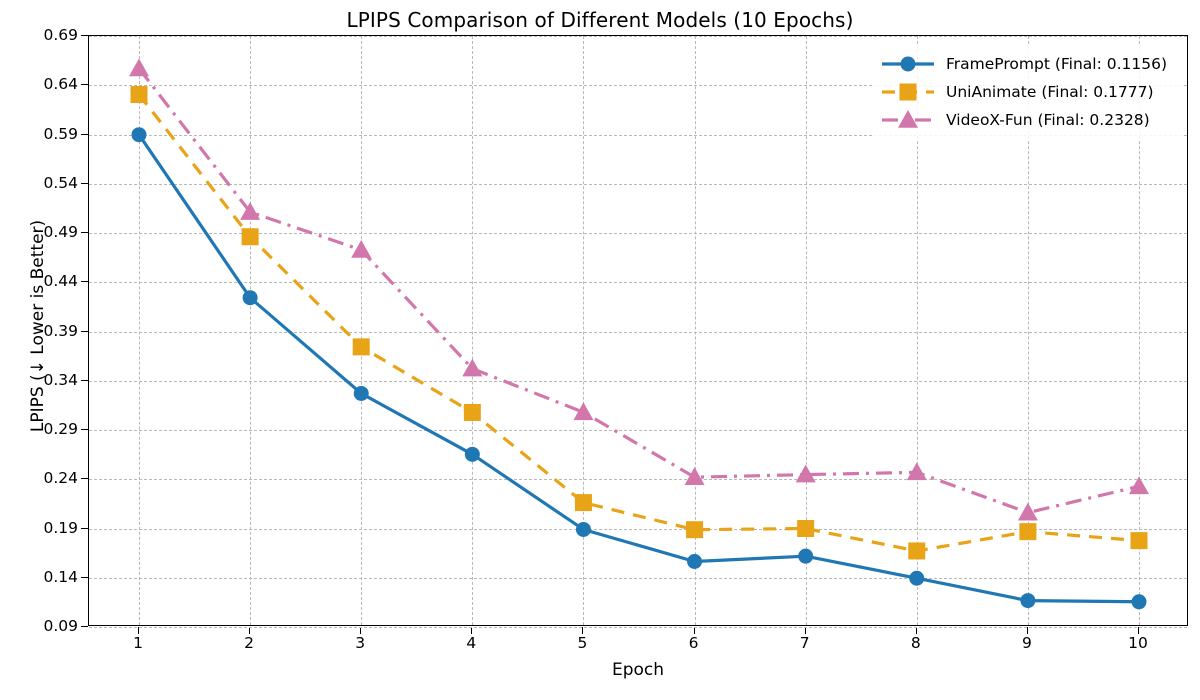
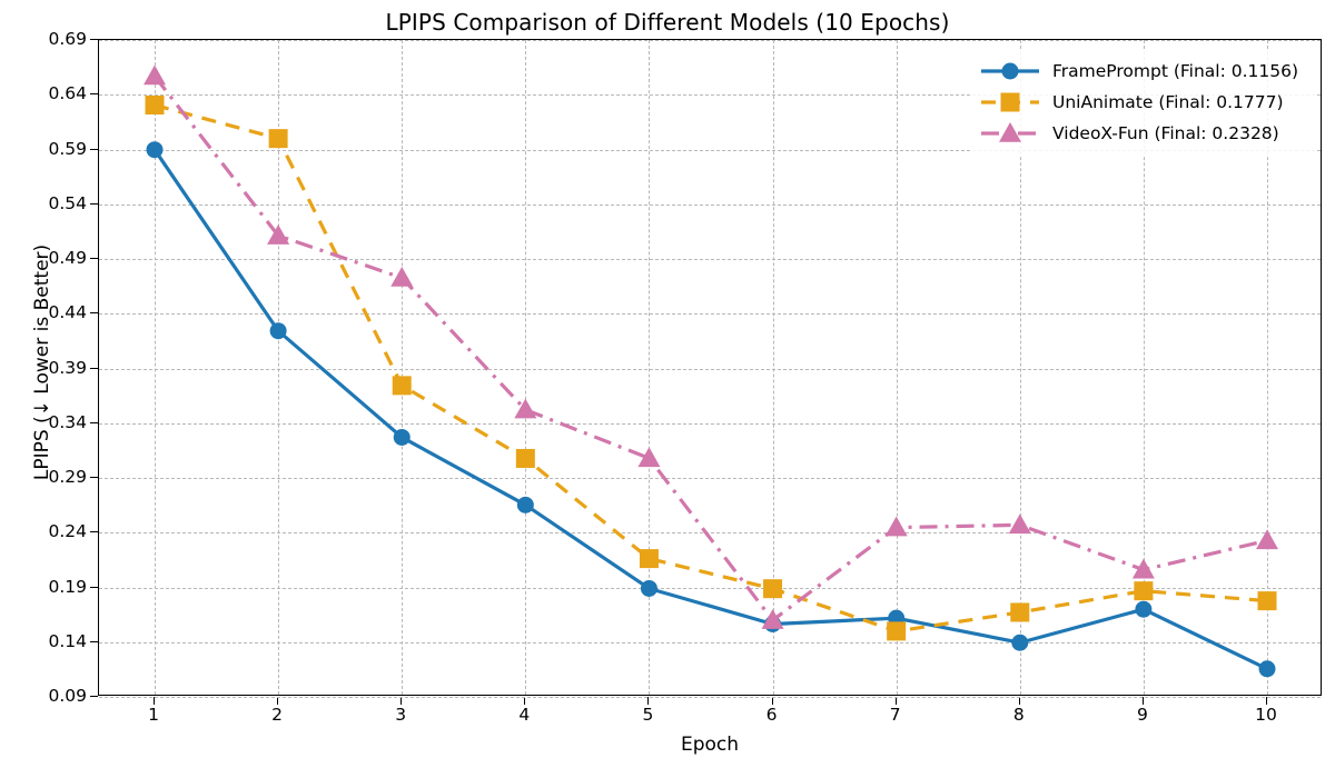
UniAnimate (Final: 0.1777)/2: 0.49 -> 0.60
VideoX-Fun (Final: 0.2328)/6: 0.24 -> 0.16
UniAnimate (Final: 0.1777)/7: 0.19 -> 0.15
FramePrompt (Final: 0.1156)/9: 0.12 -> 0.17
